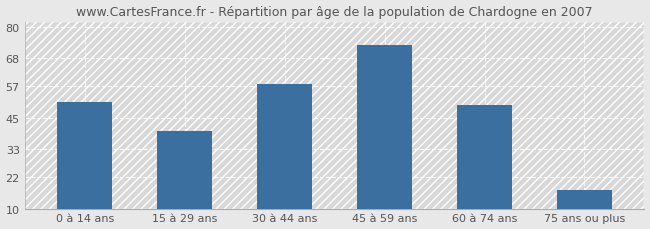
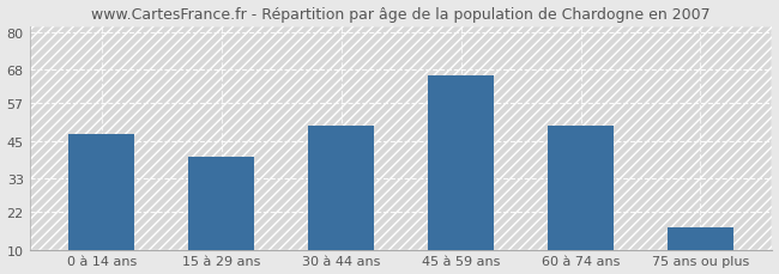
0 à 14 ans: 51 -> 47
30 à 44 ans: 58 -> 50
45 à 59 ans: 73 -> 66
